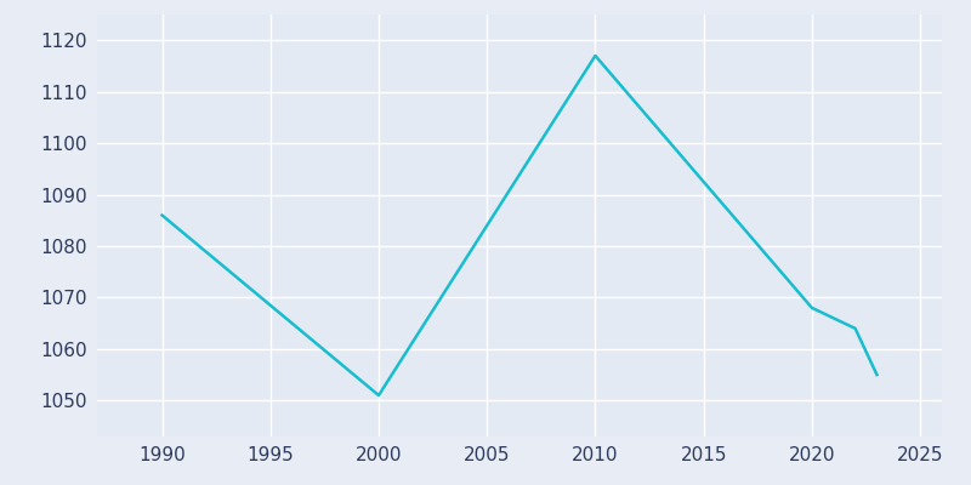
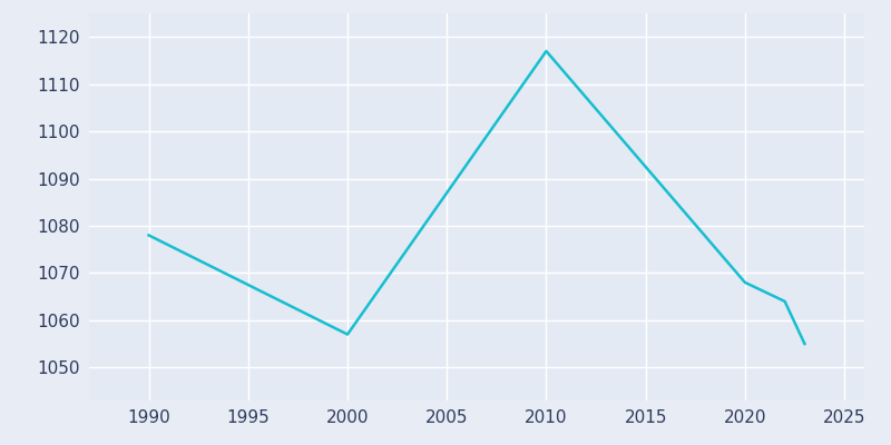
1990: 1086 -> 1078
2000: 1051 -> 1057
